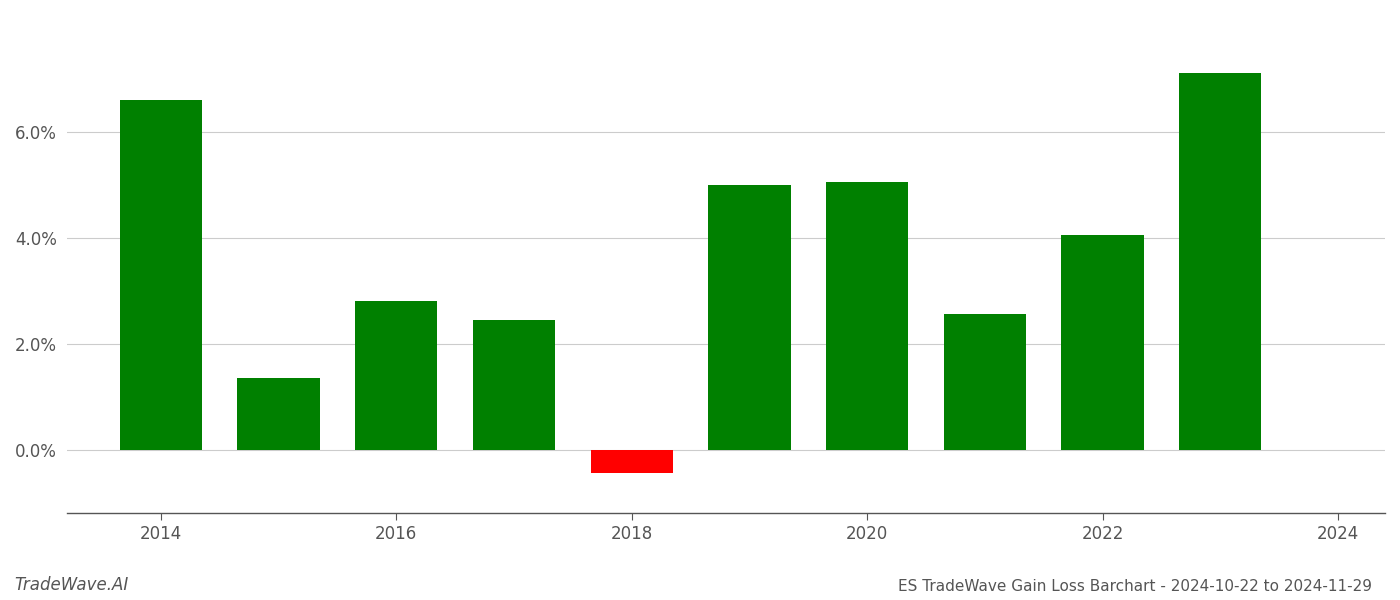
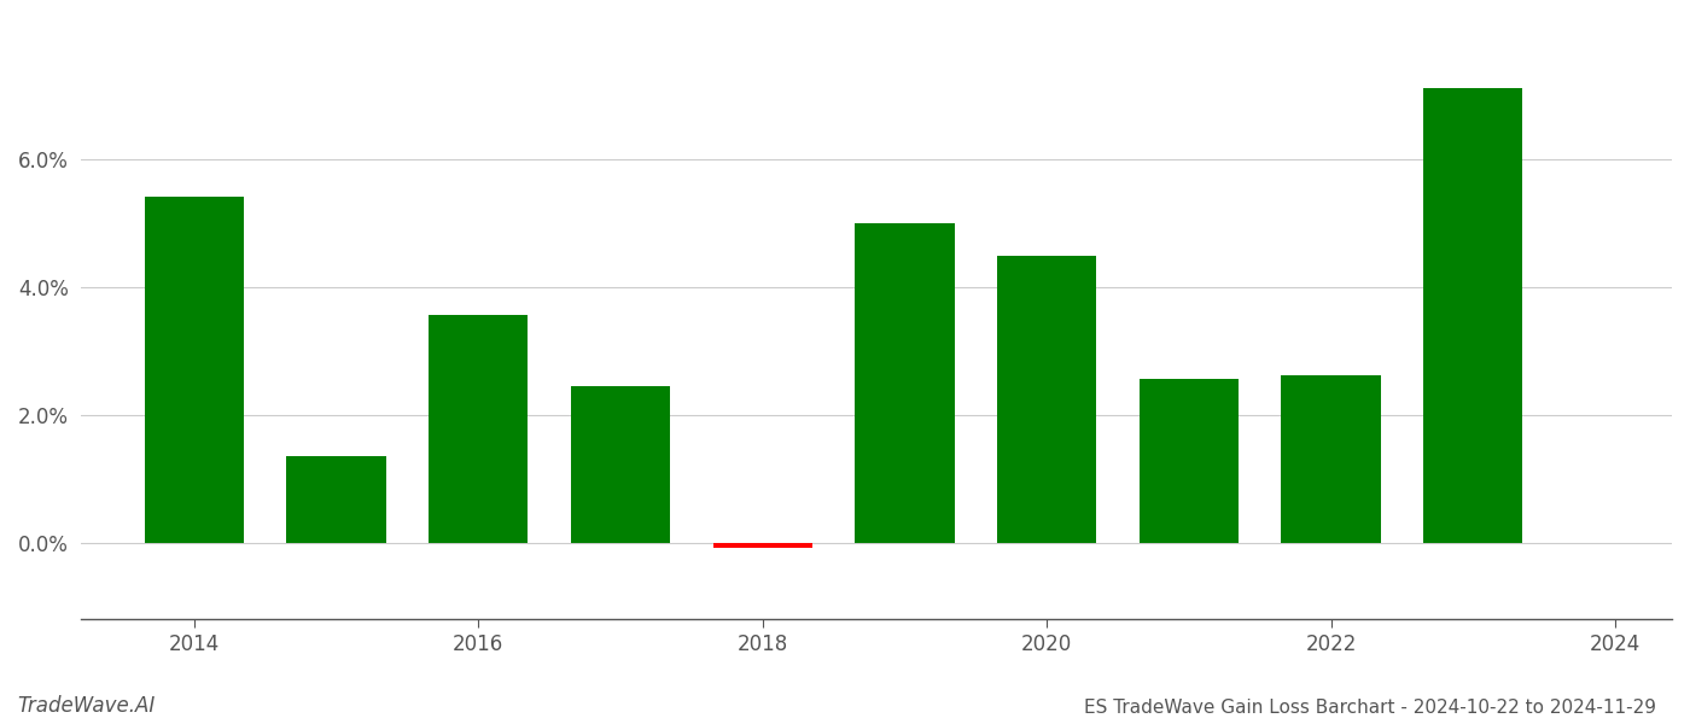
2014: 6.60% -> 5.40%
2016: 2.80% -> 3.56%
2018: -0.45% -> -0.08%
2020: 5.05% -> 4.48%
2022: 4.05% -> 2.62%
